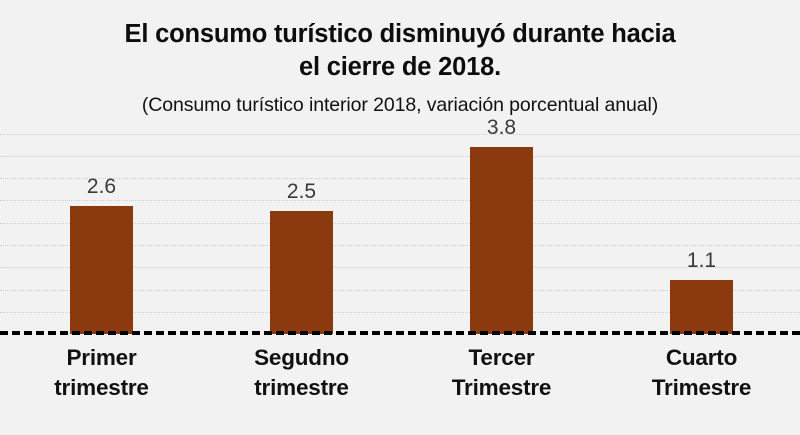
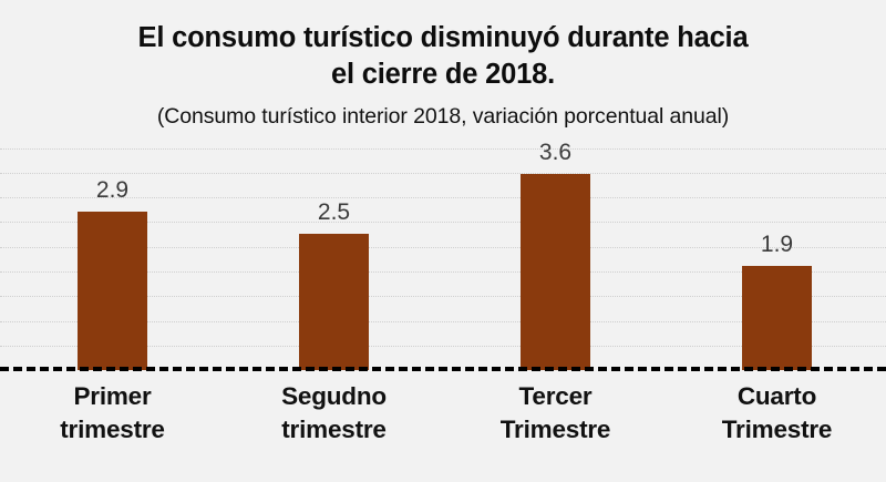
Primer trimestre: 2.6 -> 2.9
Tercer Trimestre: 3.8 -> 3.6
Cuarto Trimestre: 1.1 -> 1.9
